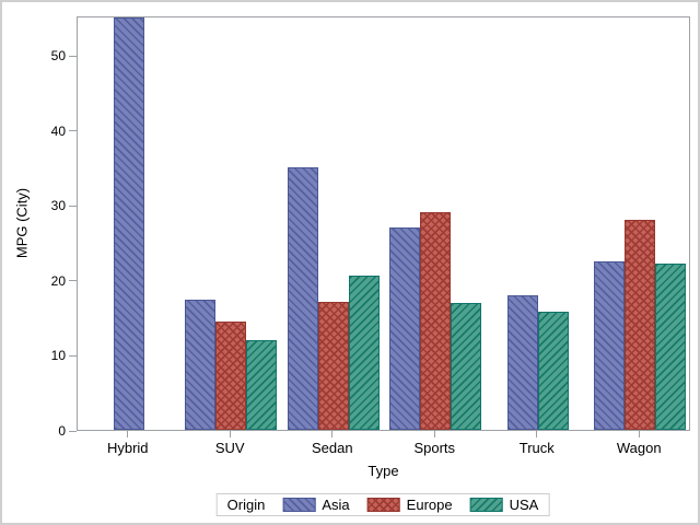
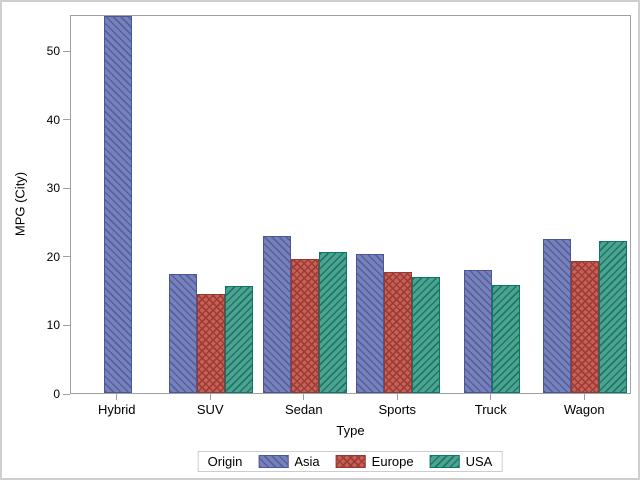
USA/SUV: 12 -> 16
Asia/Sedan: 35 -> 23
Europe/Sedan: 17 -> 20
Asia/Sports: 27 -> 20
Europe/Sports: 29 -> 18
Europe/Wagon: 28 -> 19
